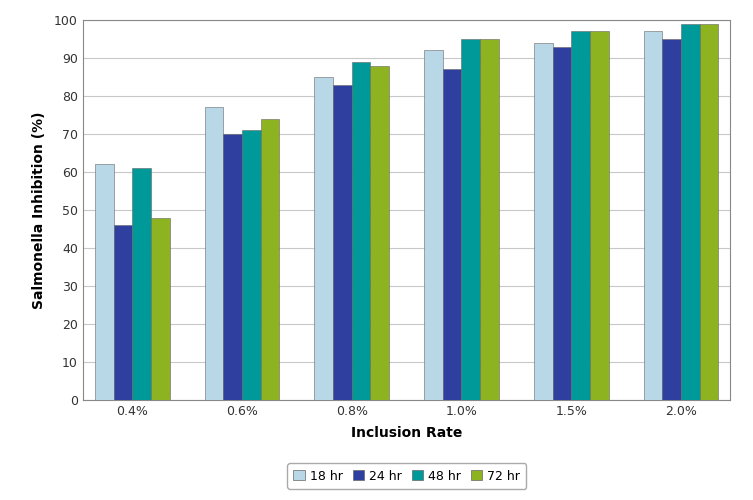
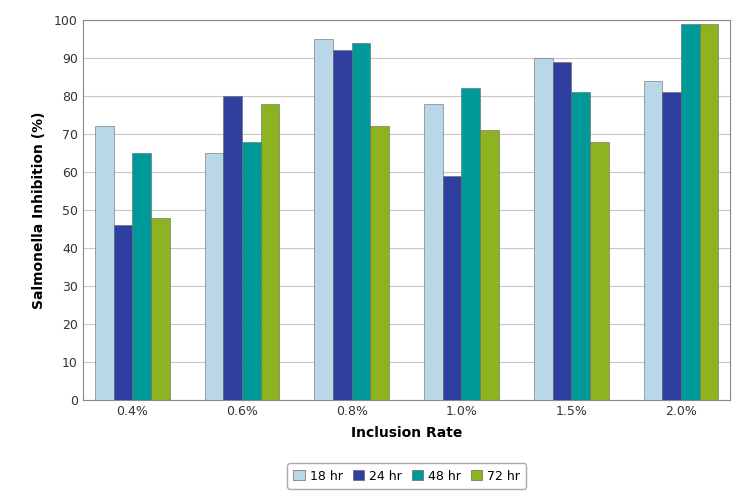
18 hr/0.4%: 62 -> 72
48 hr/0.4%: 61 -> 65
18 hr/0.6%: 77 -> 65
24 hr/0.6%: 70 -> 80
48 hr/0.6%: 71 -> 68
72 hr/0.6%: 74 -> 78
18 hr/0.8%: 85 -> 95
24 hr/0.8%: 83 -> 92
48 hr/0.8%: 89 -> 94
72 hr/0.8%: 88 -> 72
18 hr/1.0%: 92 -> 78
24 hr/1.0%: 87 -> 59
48 hr/1.0%: 95 -> 82
72 hr/1.0%: 95 -> 71
18 hr/1.5%: 94 -> 90
24 hr/1.5%: 93 -> 89
48 hr/1.5%: 97 -> 81
72 hr/1.5%: 97 -> 68
18 hr/2.0%: 97 -> 84
24 hr/2.0%: 95 -> 81
